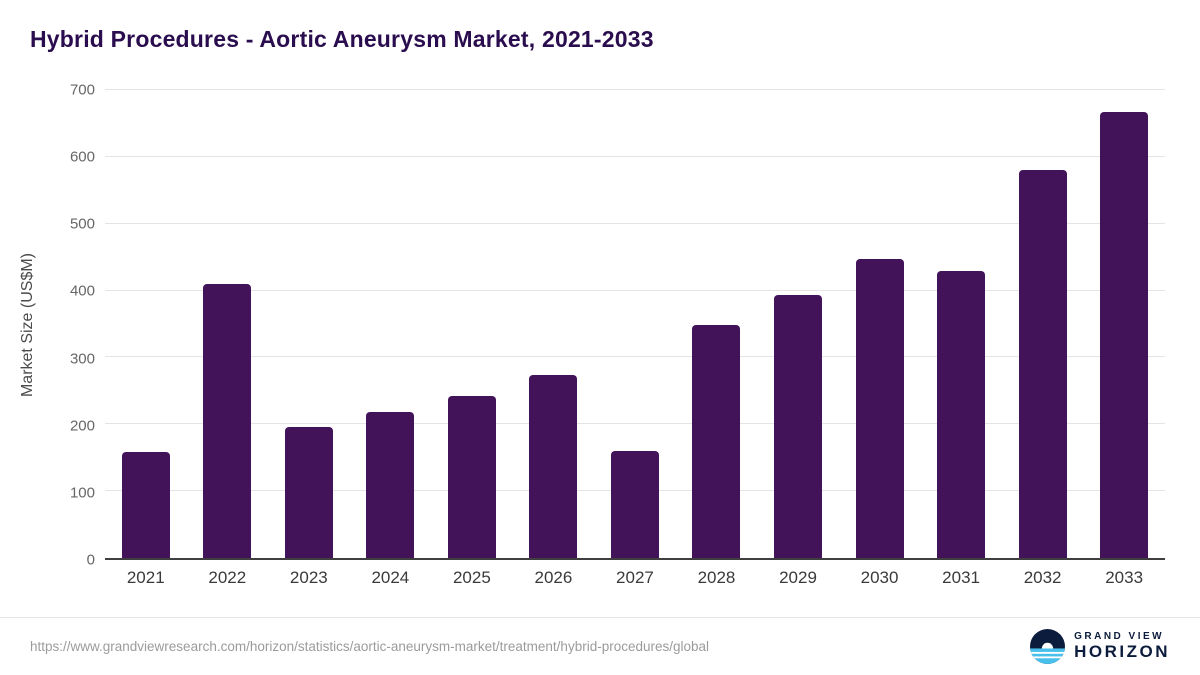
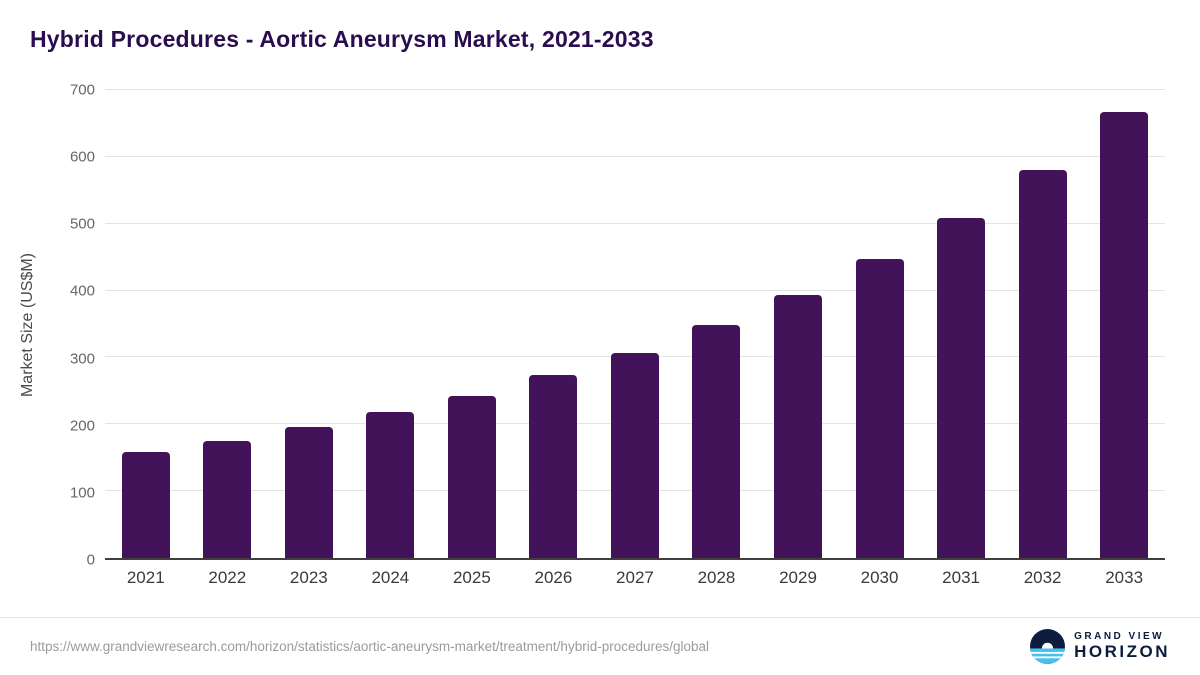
2022: 410 -> 180
2027: 160 -> 310
2031: 430 -> 510
